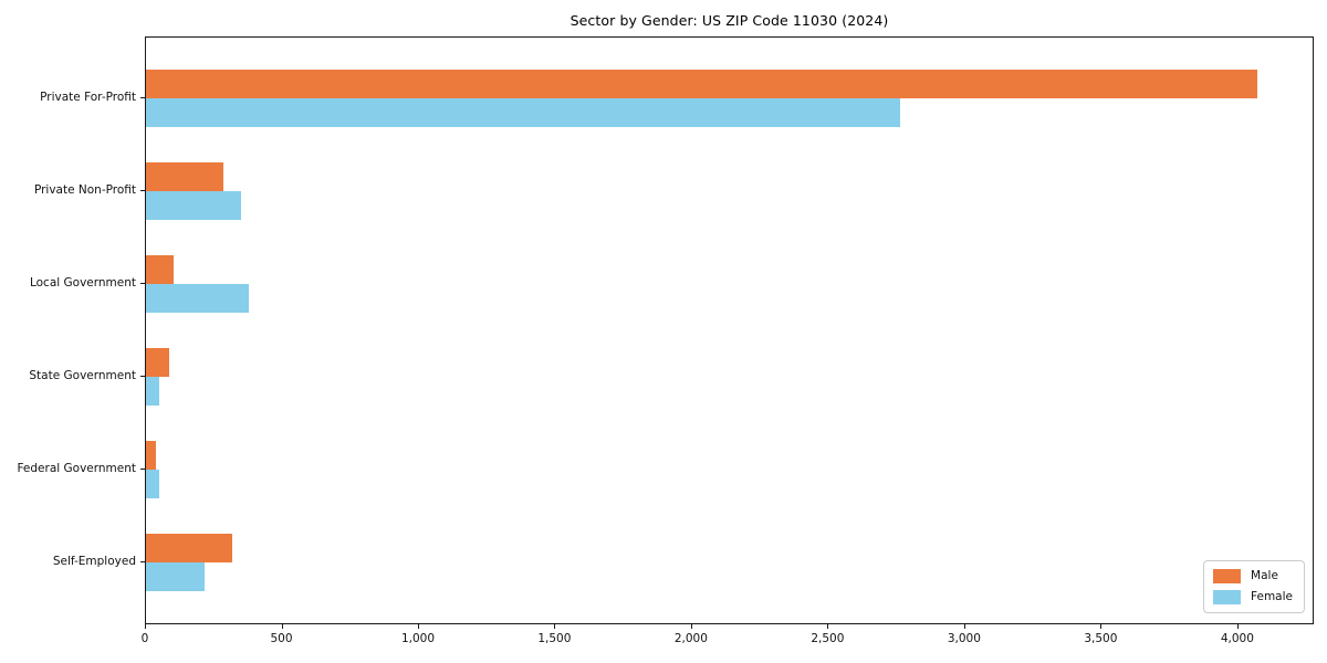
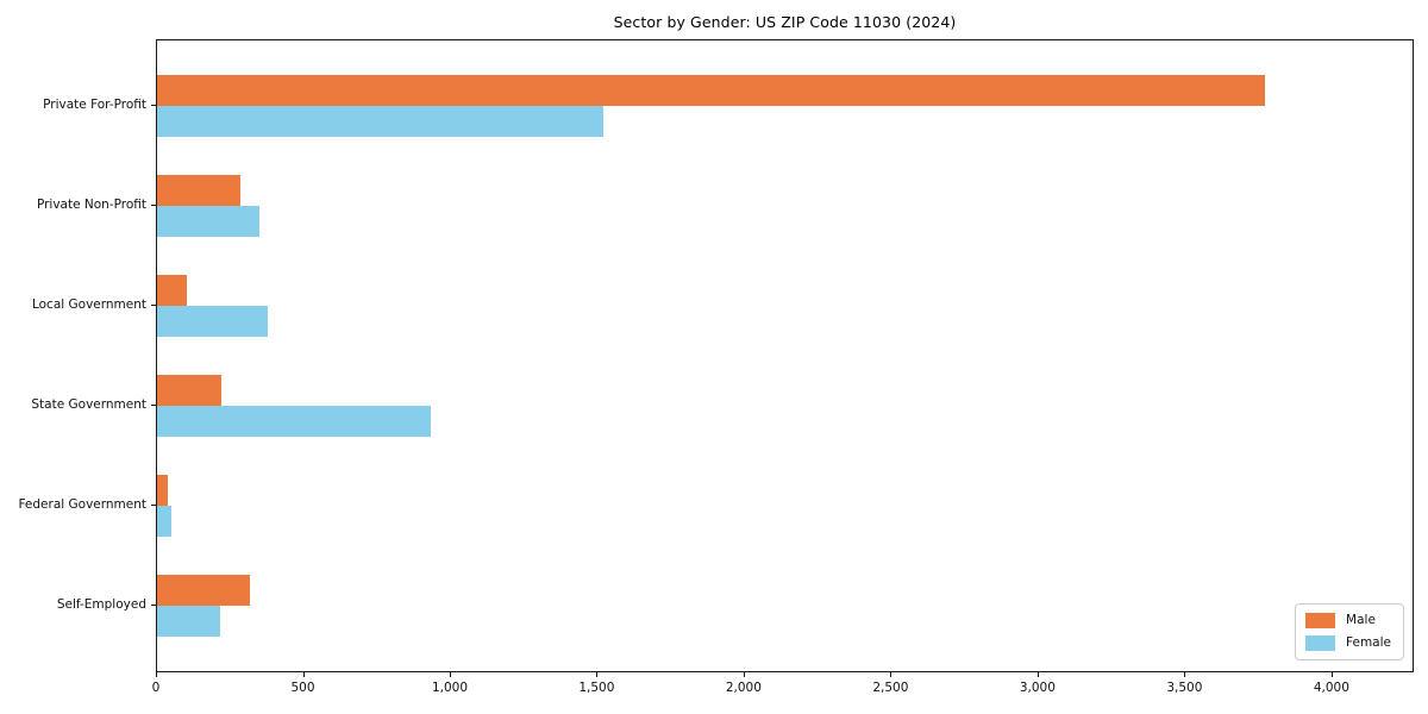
Male/Private For-Profit: 4070 -> 3770
Female/Private For-Profit: 2760 -> 1520
Male/State Government: 80 -> 220
Female/State Government: 50 -> 930
